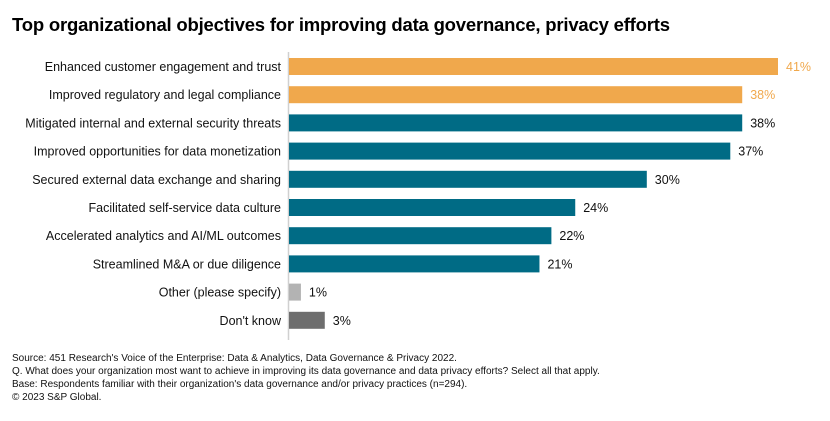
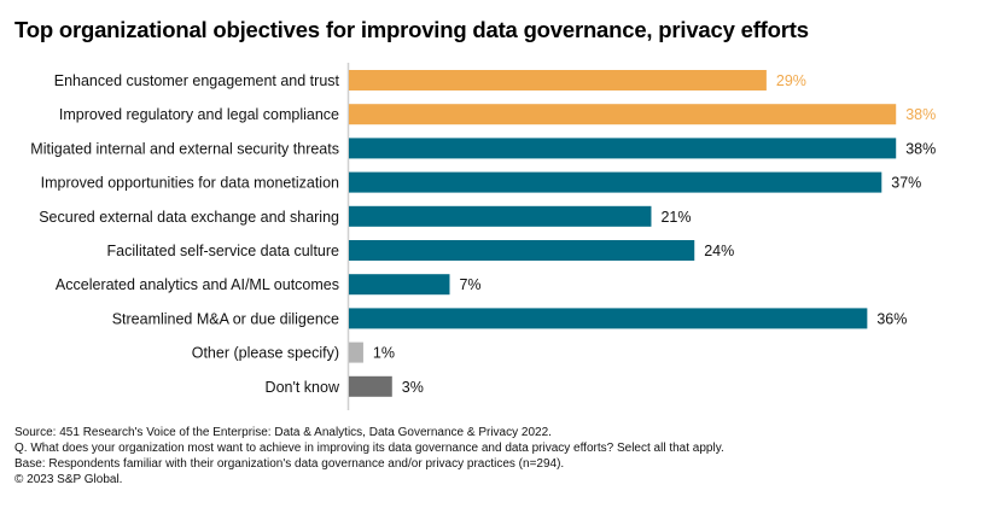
Enhanced customer engagement and trust: 41% -> 29%
Secured external data exchange and sharing: 30% -> 21%
Accelerated analytics and AI/ML outcomes: 22% -> 7%
Streamlined M&A or due diligence: 21% -> 36%
